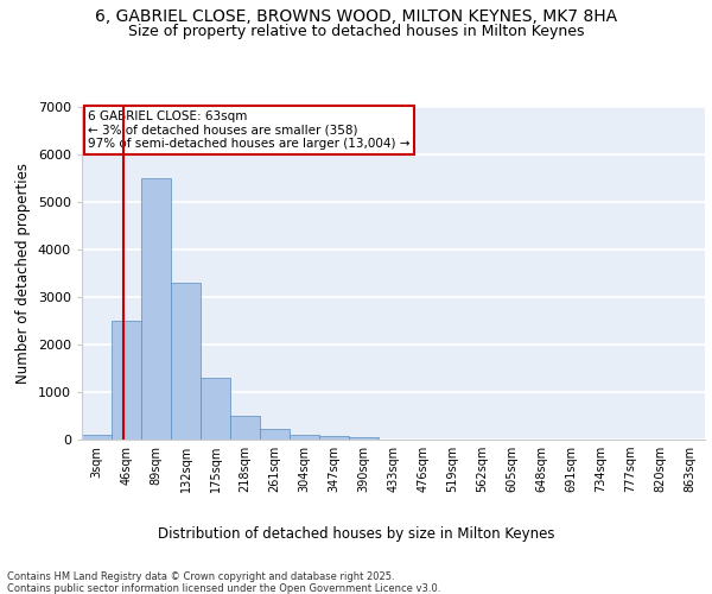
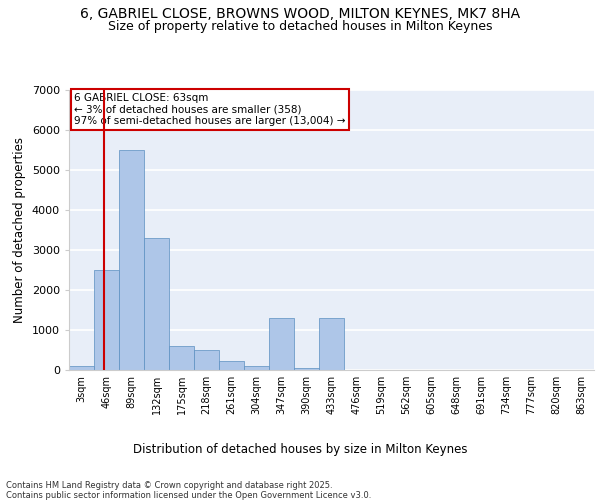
175sqm: 1300 -> 600
347sqm: 70 -> 1300
433sqm: 0 -> 1300
